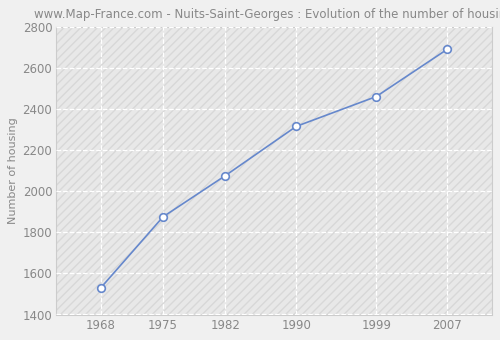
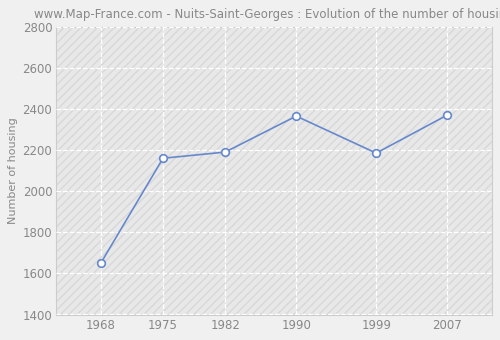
1968: 1530 -> 1650
1975: 1875 -> 2160
1982: 2075 -> 2190
1990: 2315 -> 2365
1999: 2460 -> 2185
2007: 2690 -> 2370
